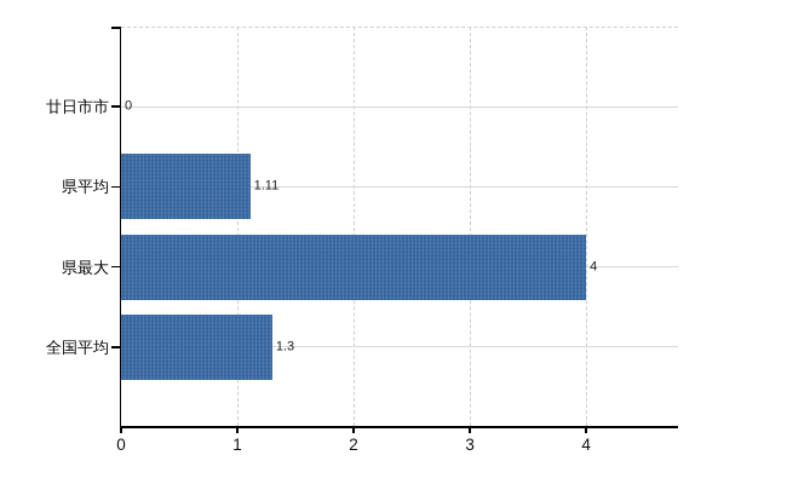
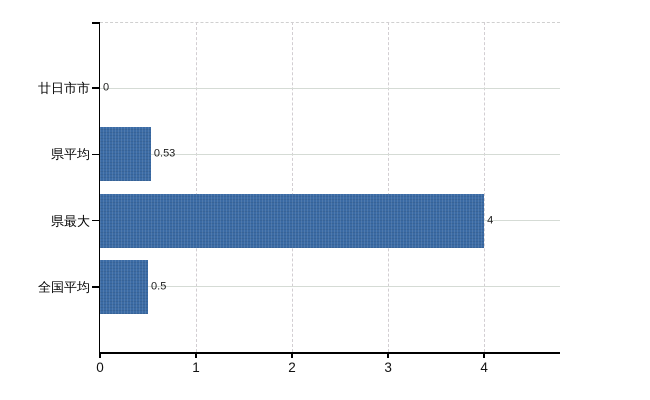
県平均: 1.11 -> 0.53
全国平均: 1.3 -> 0.5
